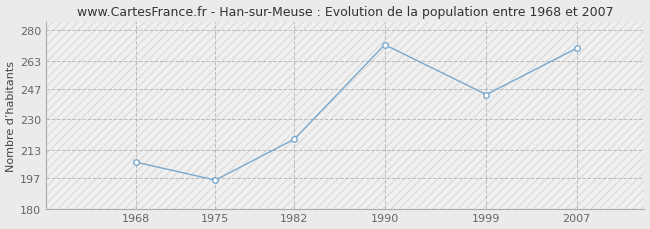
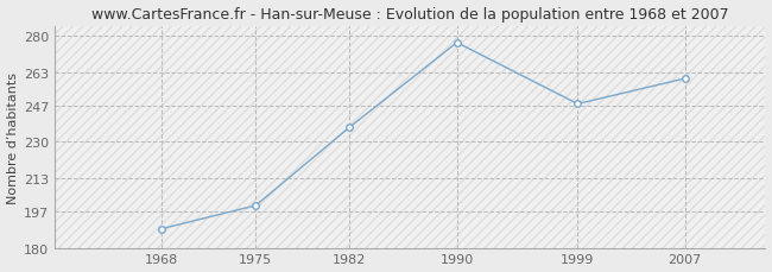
1968: 206 -> 189
1975: 196 -> 200
1982: 219 -> 237
1990: 272 -> 277
1999: 244 -> 248
2007: 270 -> 260
